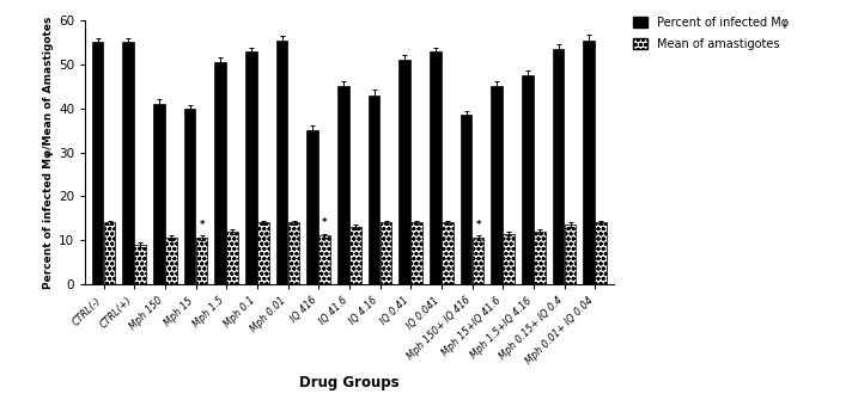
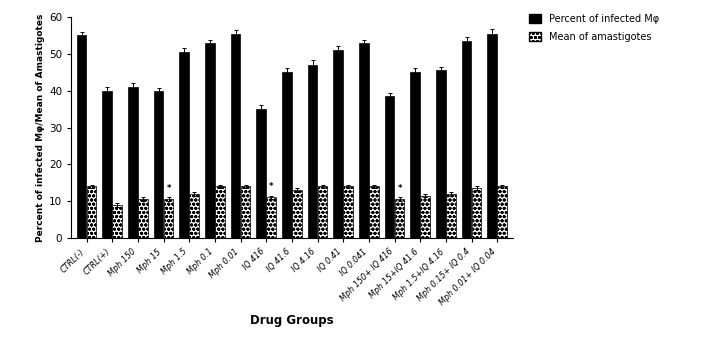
Percent of infected Mφ/CTRL(+): 55.0 -> 40.0
Percent of infected Mφ/IQ 4.16: 43.0 -> 47.0
Percent of infected Mφ/Mph 1.5+IQ 4.16: 47.5 -> 45.5
